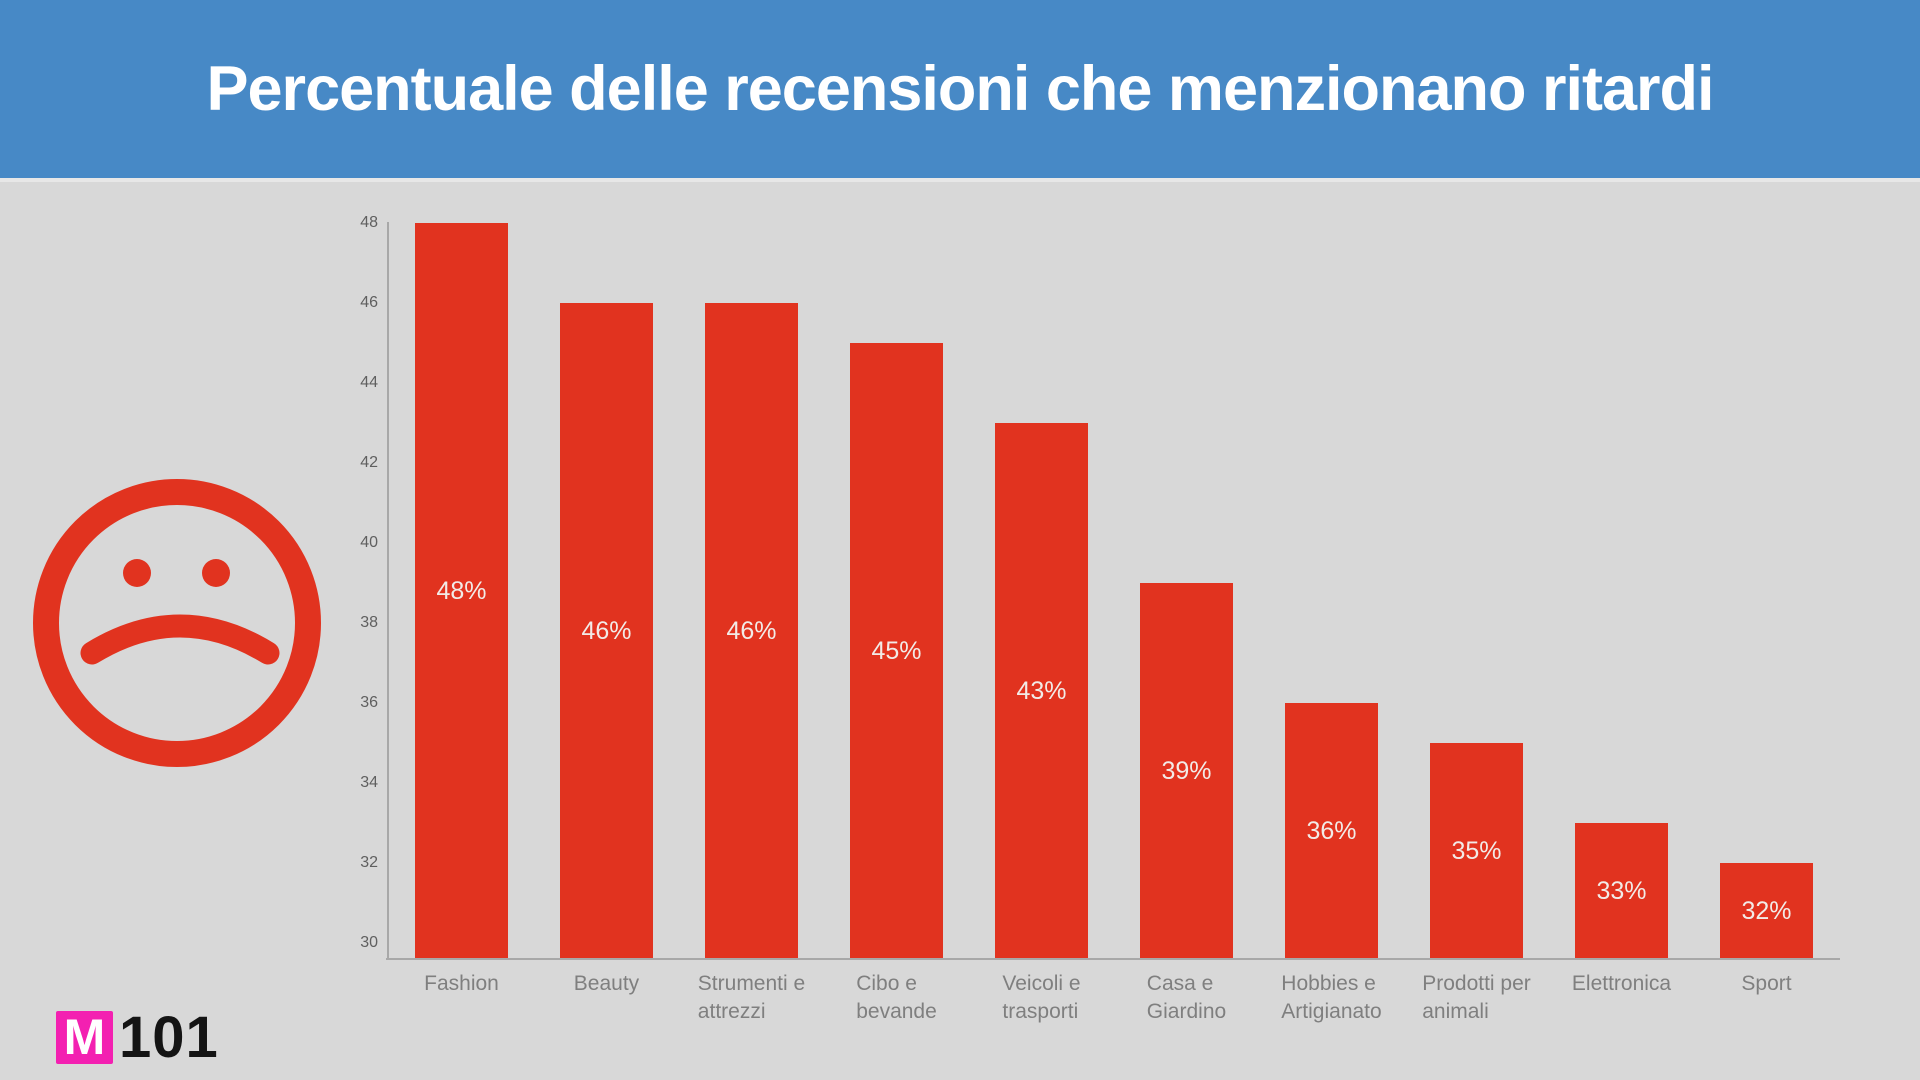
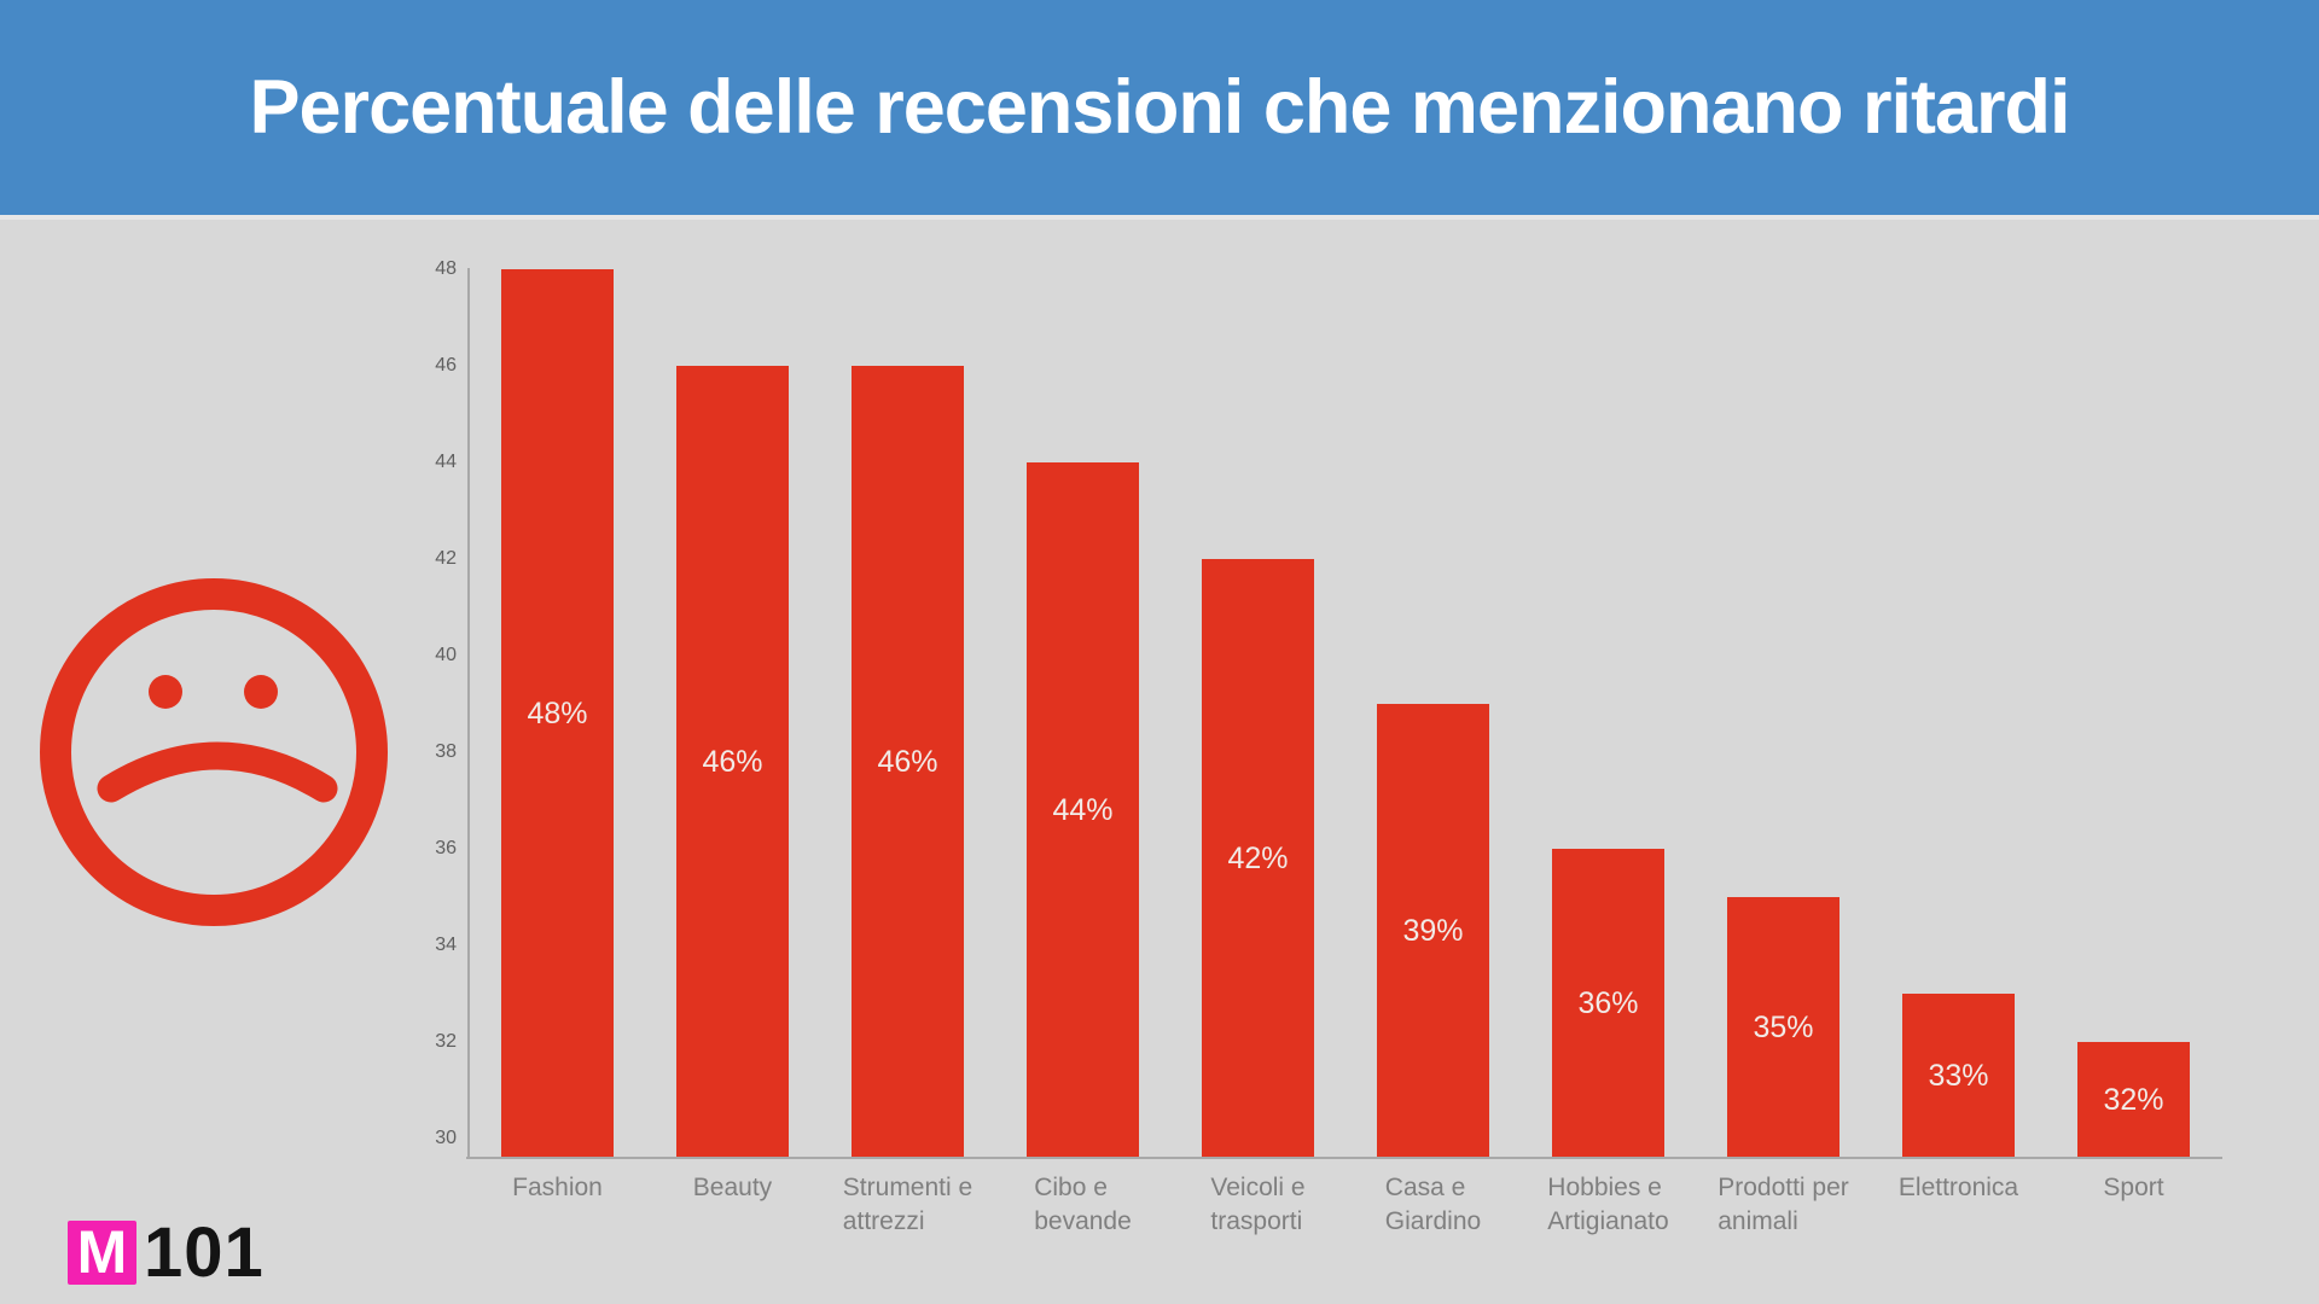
Cibo e bevande: 45% -> 44%
Veicoli e trasporti: 43% -> 42%
